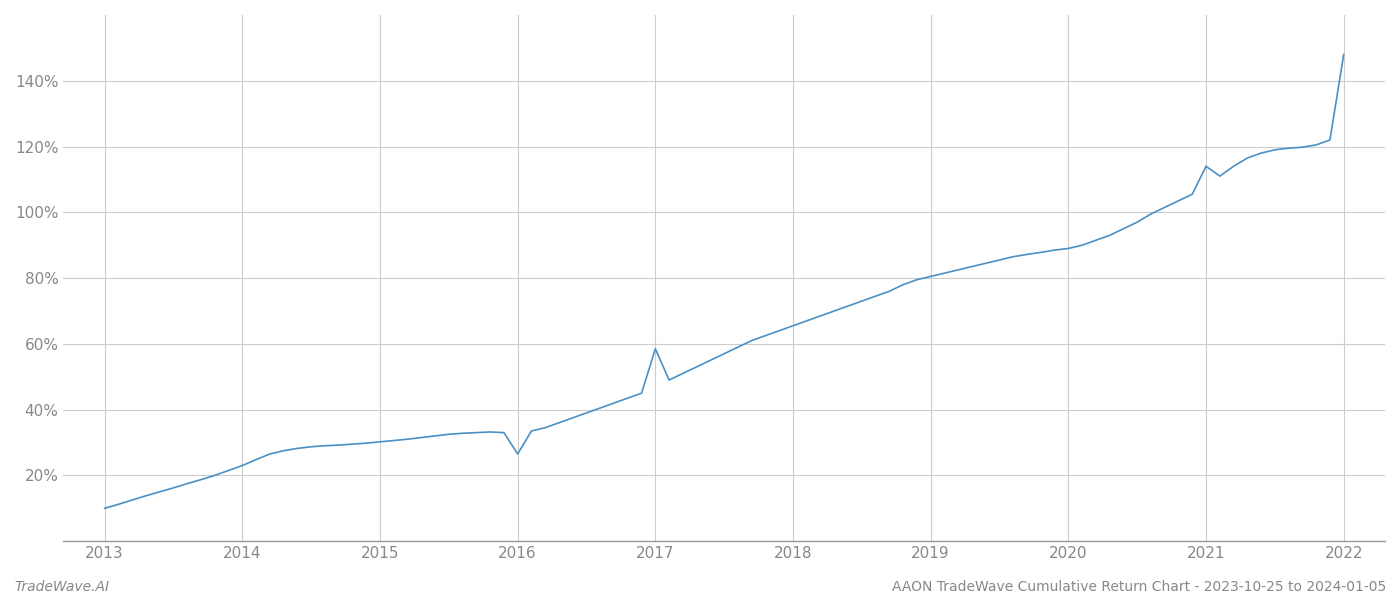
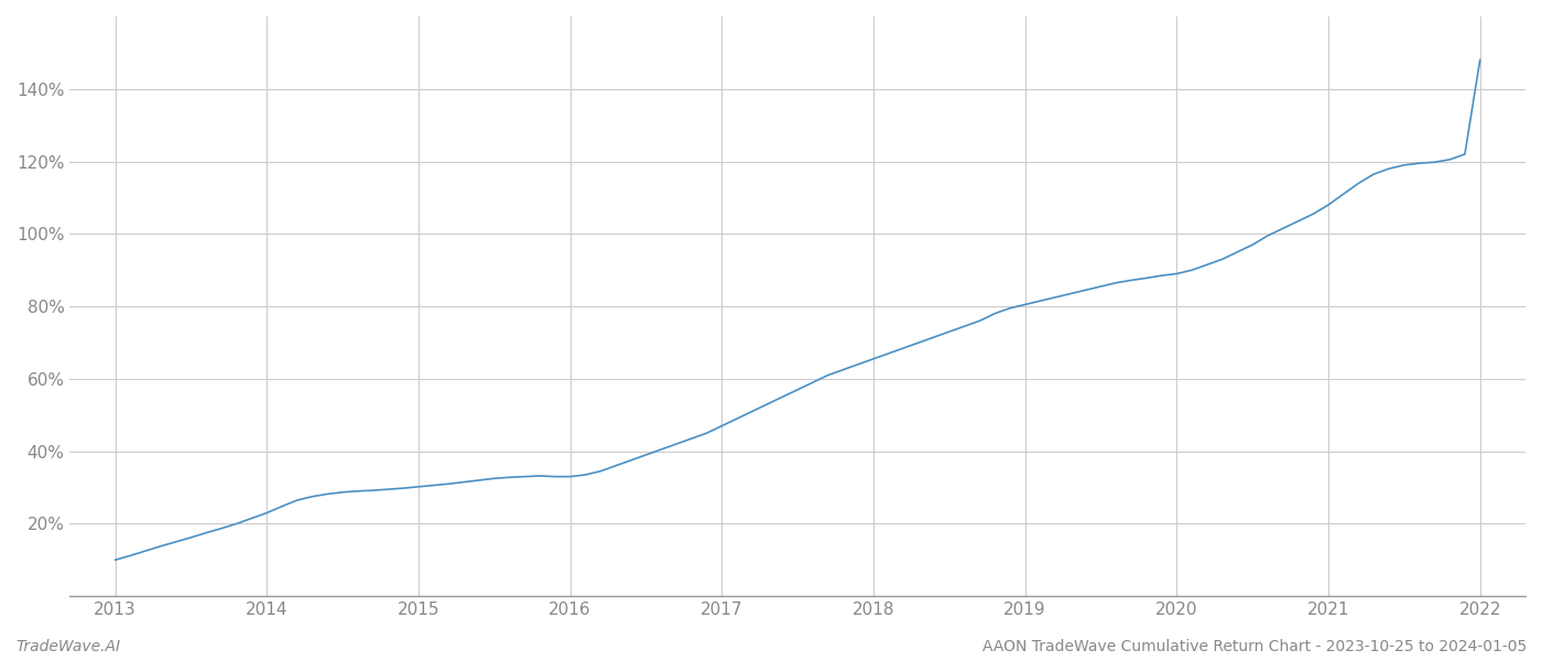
2016: 26.5% -> 33.0%
2017: 58.5% -> 47.0%
2021: 114.0% -> 108.0%
